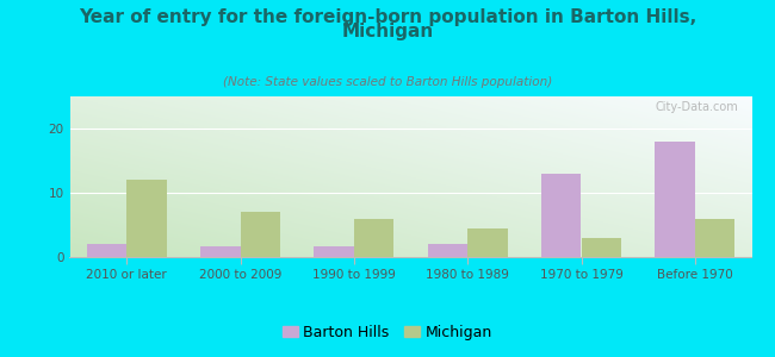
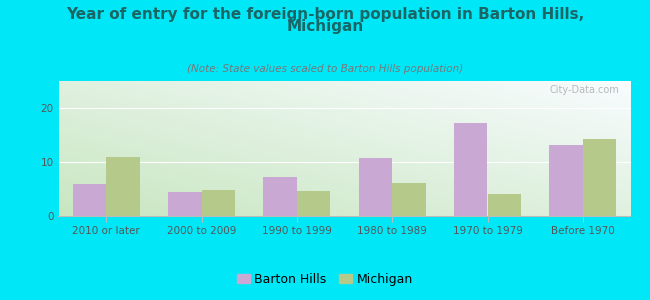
Barton Hills/2010 or later: 2.0 -> 6.0
Michigan/2010 or later: 12.0 -> 11.0
Barton Hills/2000 to 2009: 1.7 -> 4.4
Michigan/2000 to 2009: 7.0 -> 4.8
Barton Hills/1990 to 1999: 1.7 -> 7.2
Michigan/1990 to 1999: 6.0 -> 4.6
Barton Hills/1980 to 1989: 2.0 -> 10.8
Michigan/1980 to 1989: 4.5 -> 6.2
Barton Hills/1970 to 1979: 13.0 -> 17.2
Michigan/1970 to 1979: 3.0 -> 4.0
Barton Hills/Before 1970: 18.0 -> 13.2
Michigan/Before 1970: 6.0 -> 14.2
